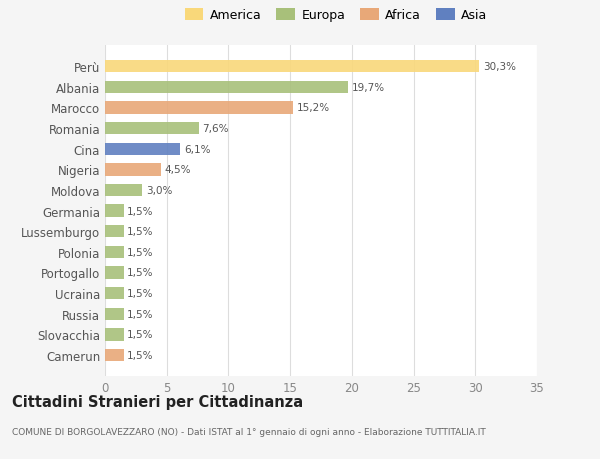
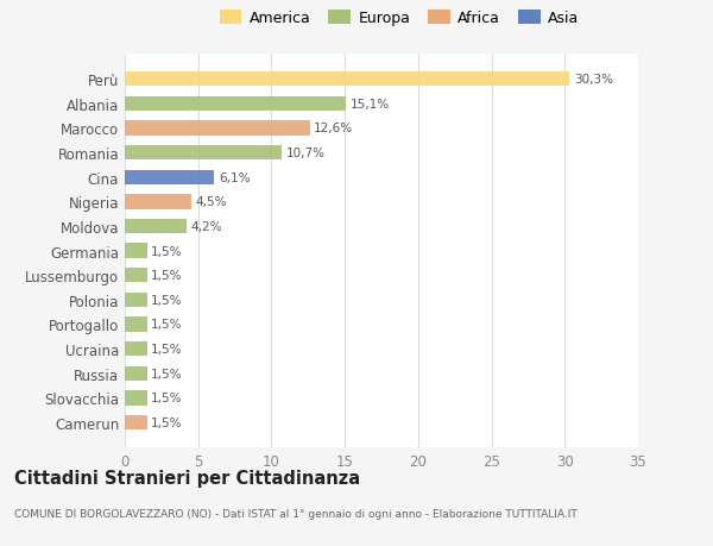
Albania: 19,7% -> 15,1%
Marocco: 15,2% -> 12,6%
Romania: 7,6% -> 10,7%
Moldova: 3,0% -> 4,2%
